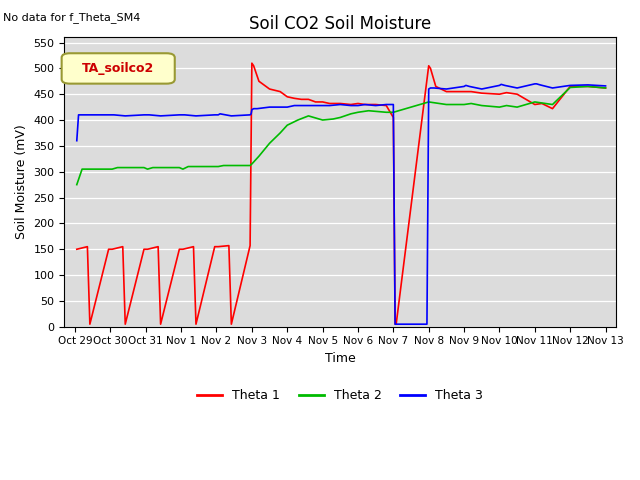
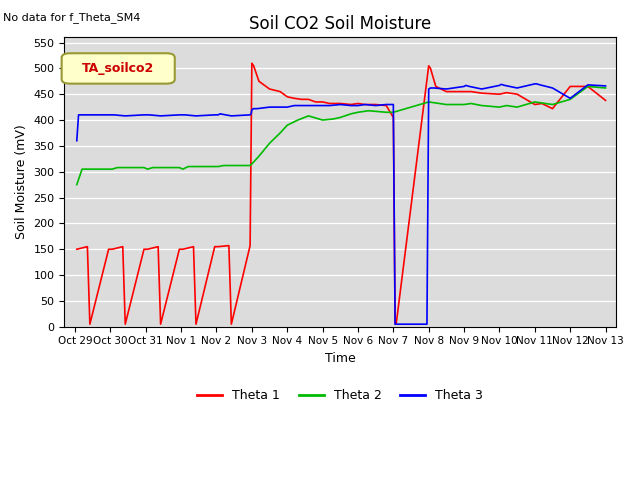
Theta 2/Nov 12: 463 -> 440
Theta 3/Nov 12: 467 -> 442
Theta 1/Nov 13: 462 -> 438
